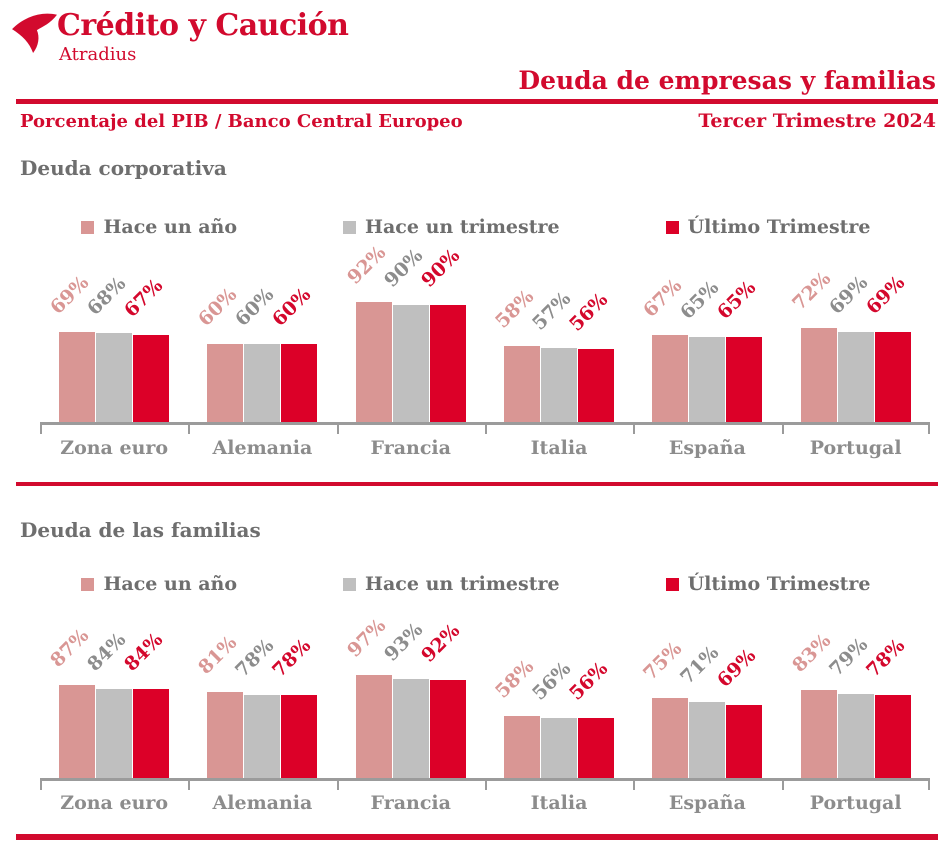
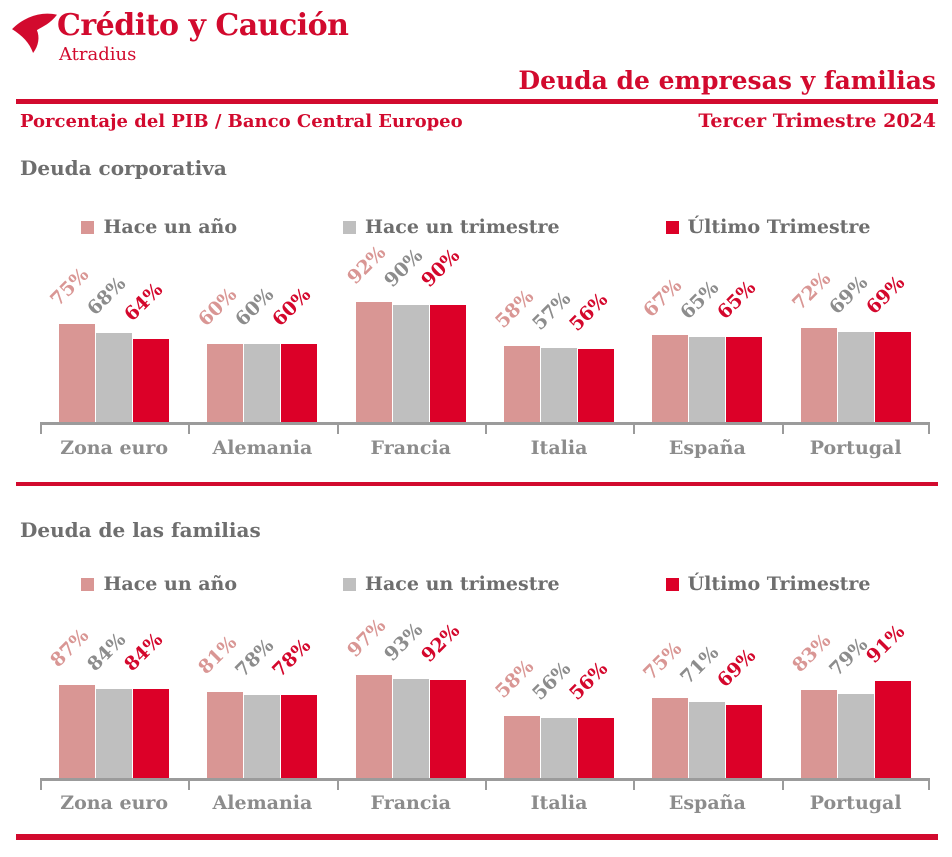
Deuda corporativa/Hace un año/Zona euro: 69% -> 75%
Deuda corporativa/Último Trimestre/Zona euro: 67% -> 64%
Deuda de las familias/Último Trimestre/Portugal: 78% -> 91%
